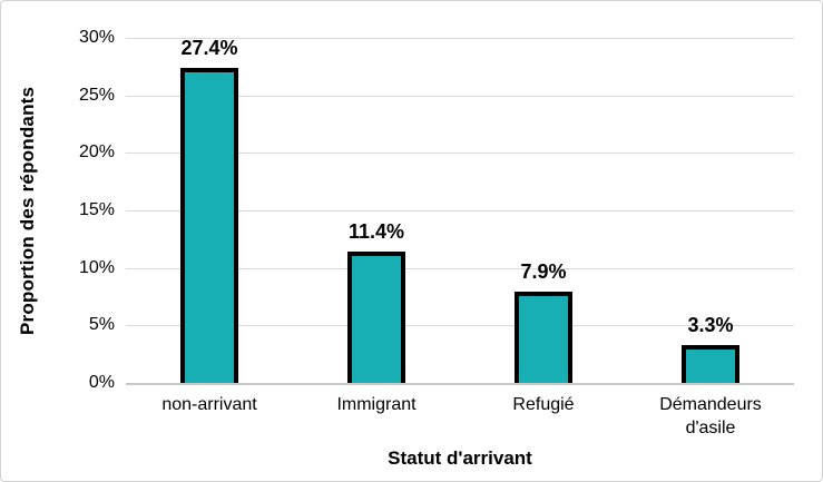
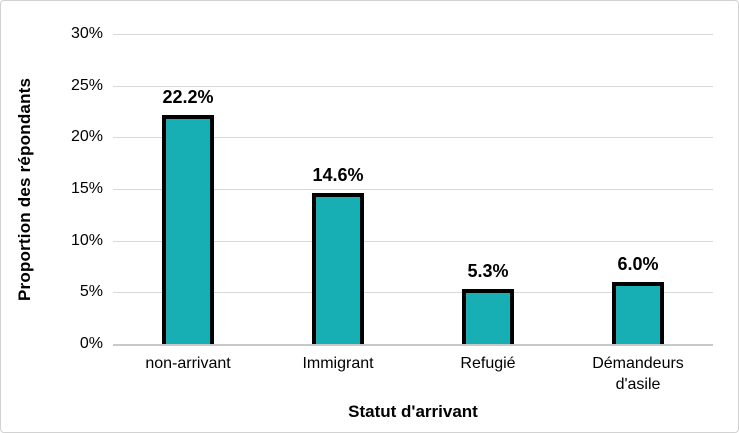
non-arrivant: 27.4% -> 22.2%
Immigrant: 11.4% -> 14.6%
Refugié: 7.9% -> 5.3%
Démandeurs d'asile: 3.3% -> 6.0%
